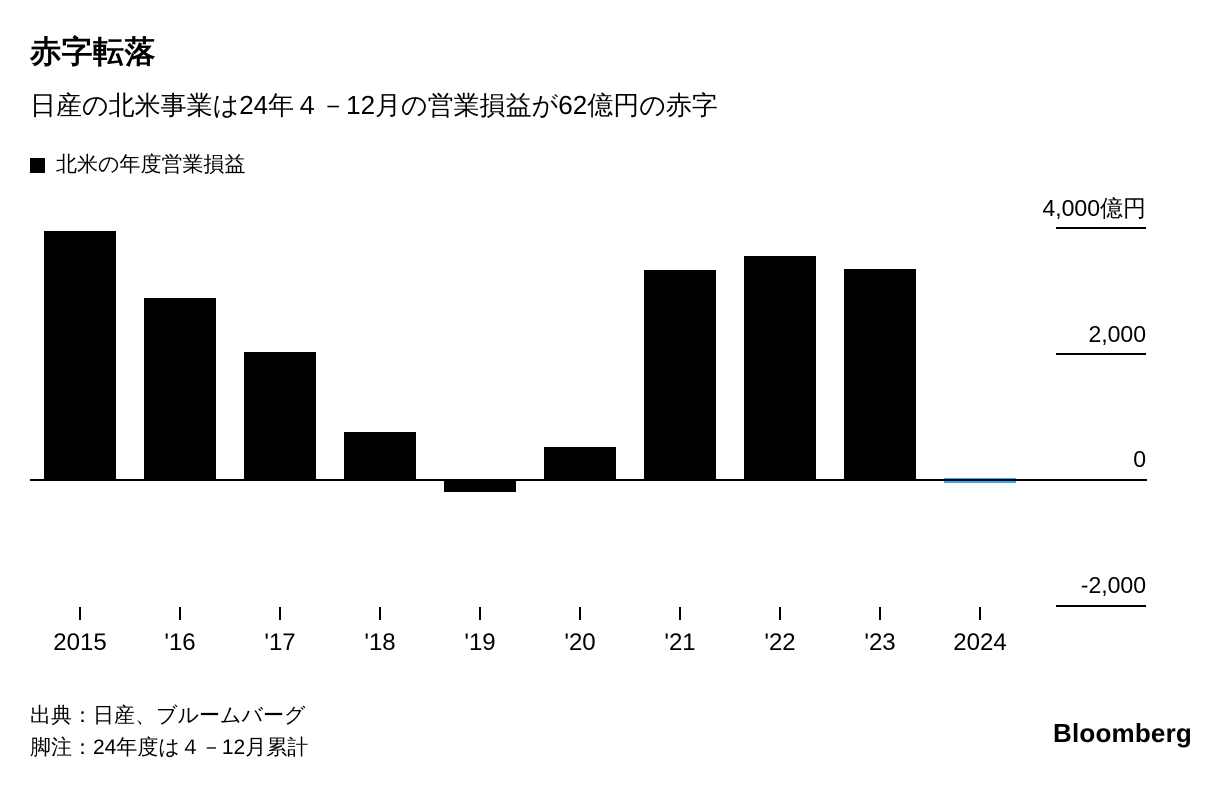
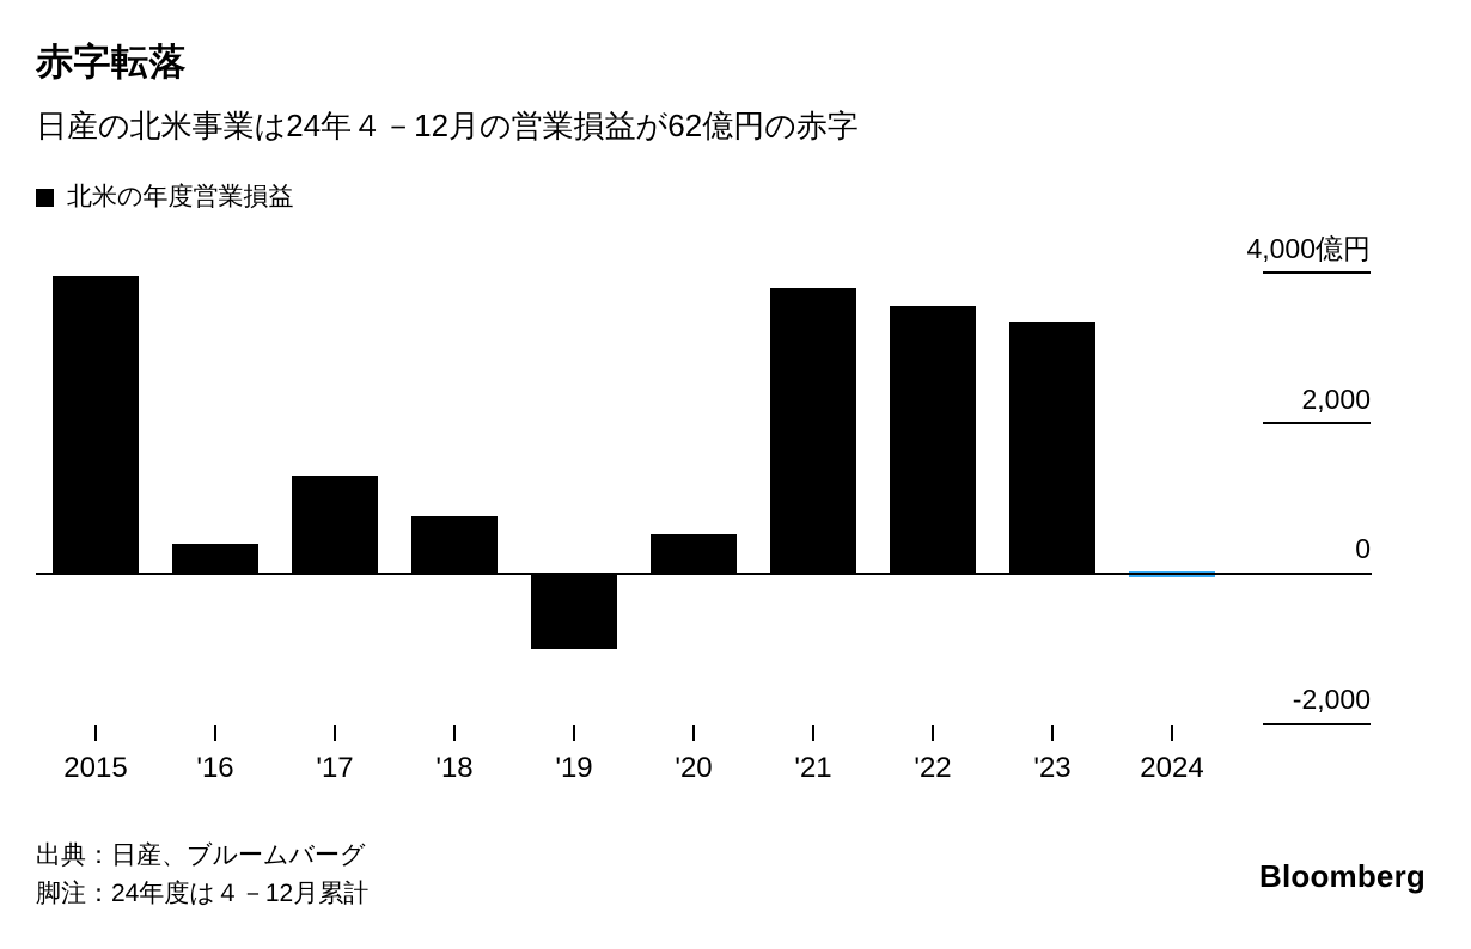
'16: 2900 -> 400
'17: 2000 -> 1300
'19: -200 -> -1000
'21: 3300 -> 3800
